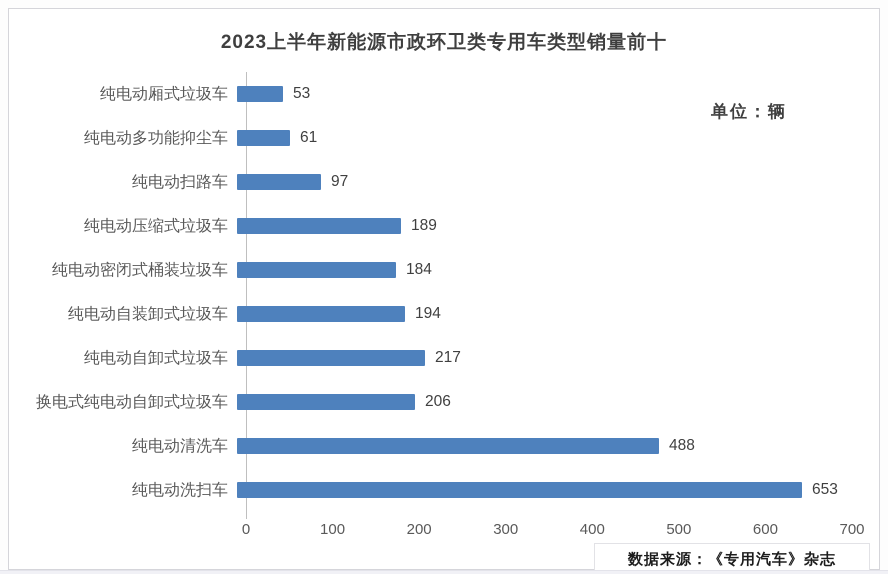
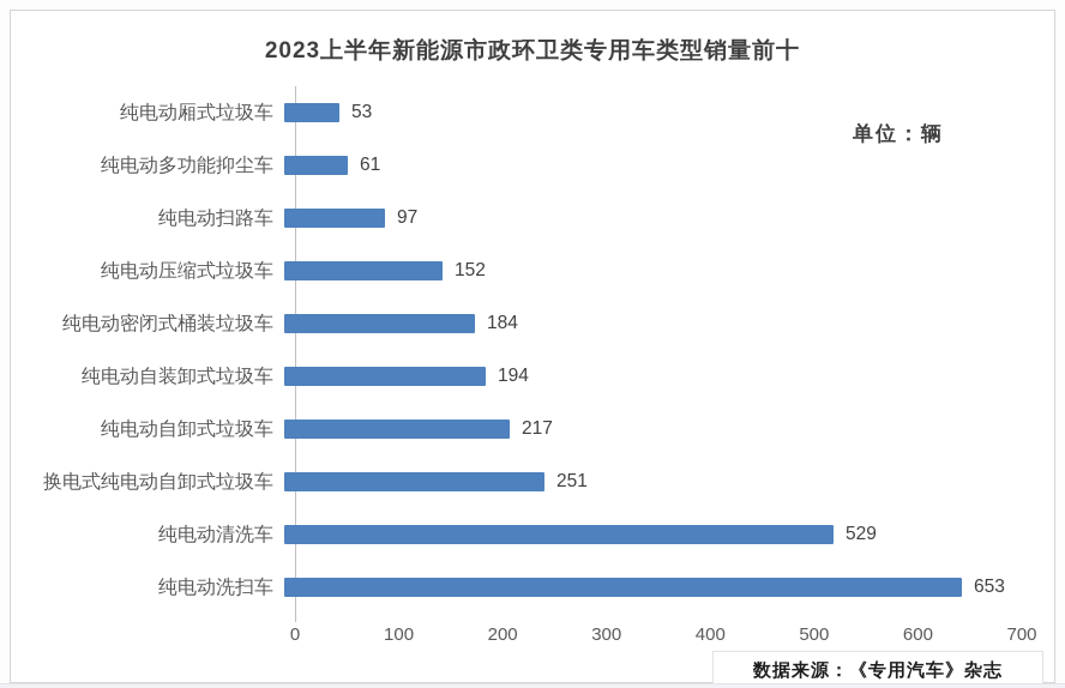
纯电动压缩式垃圾车: 189 -> 152
换电式纯电动自卸式垃圾车: 206 -> 251
纯电动清洗车: 488 -> 529
